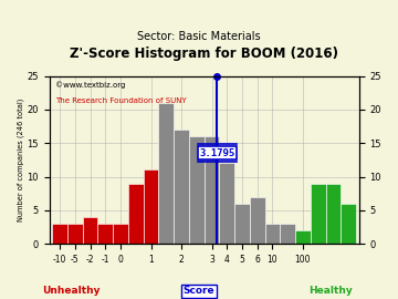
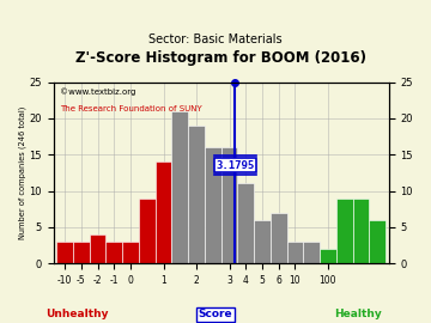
1: 11 -> 14
2: 17 -> 19
4: 12 -> 11
